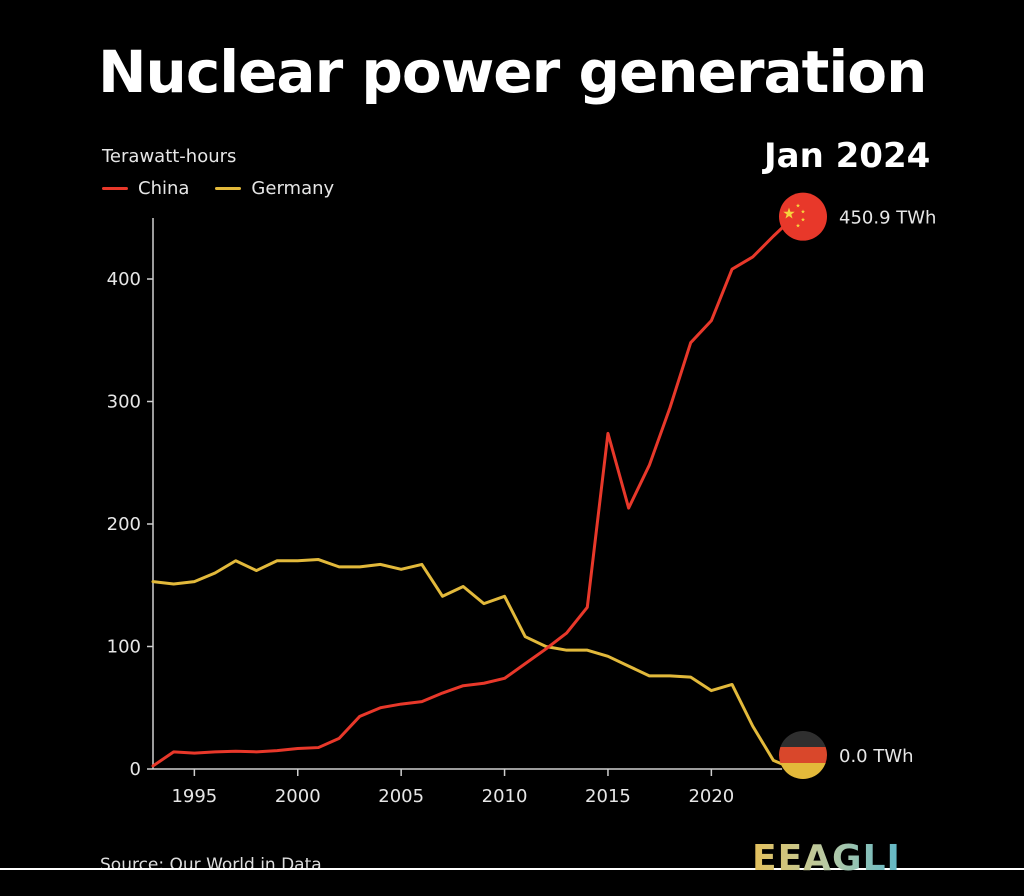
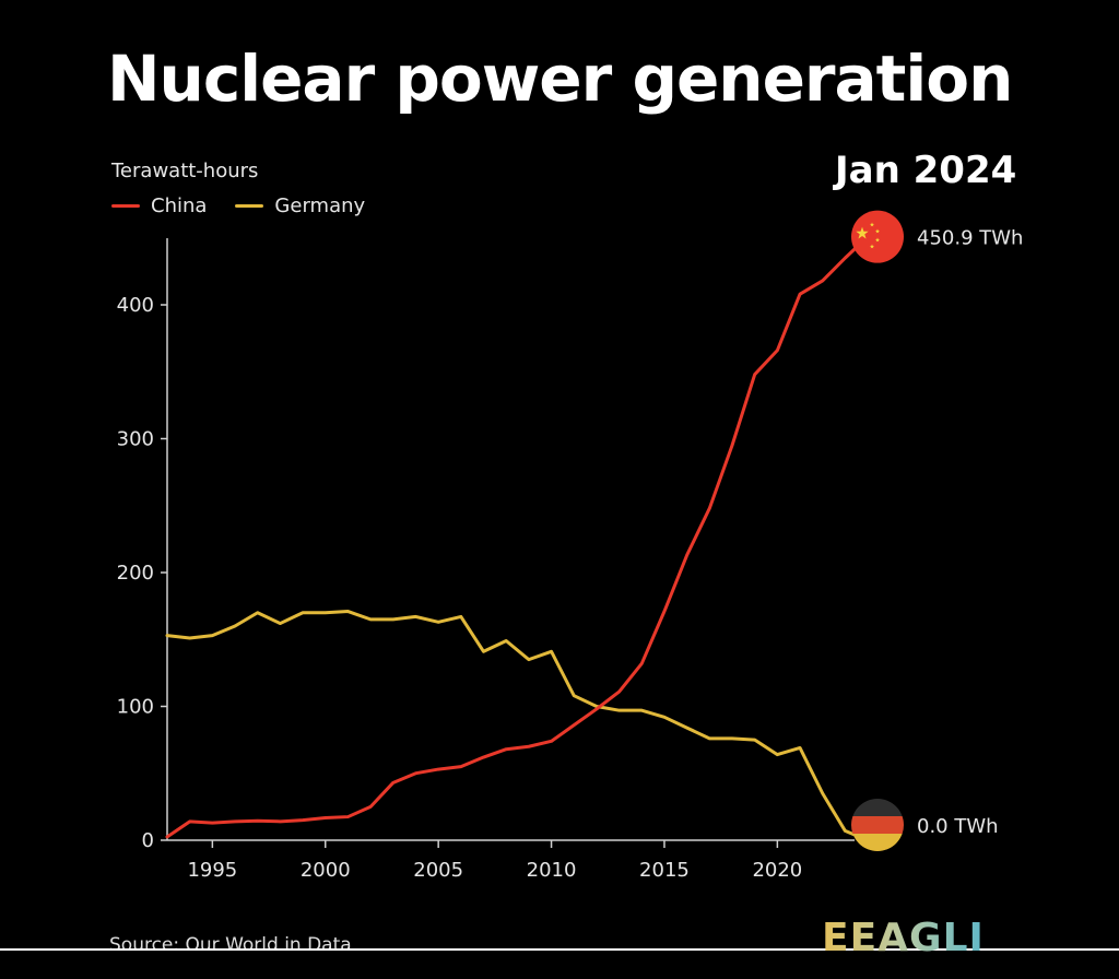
China/2015: 274 -> 171
